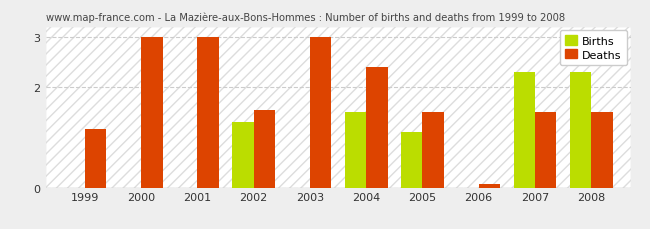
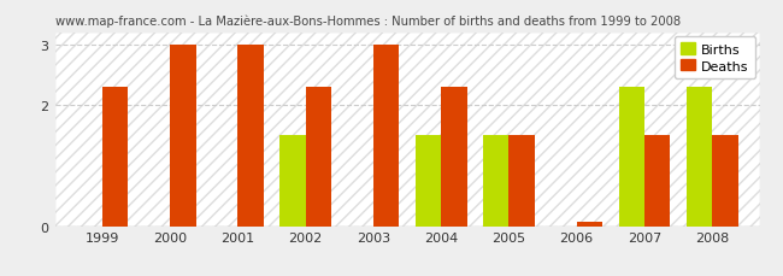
Deaths/1999: 1.16 -> 2.30
Births/2002: 1.3 -> 1.5
Deaths/2002: 1.54 -> 2.30
Deaths/2004: 2.40 -> 2.30
Births/2005: 1.1 -> 1.5
